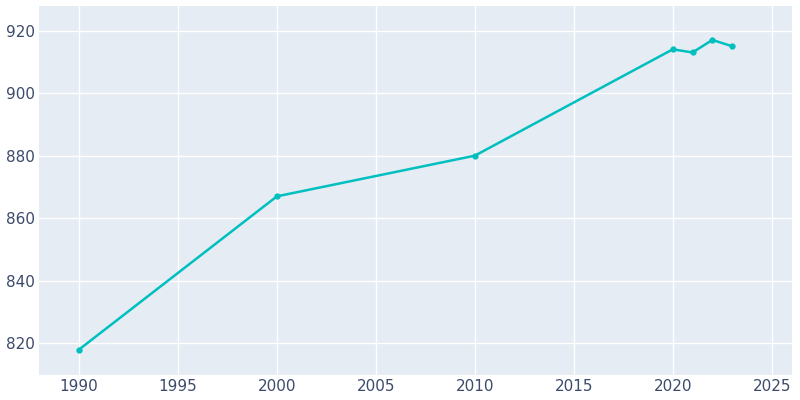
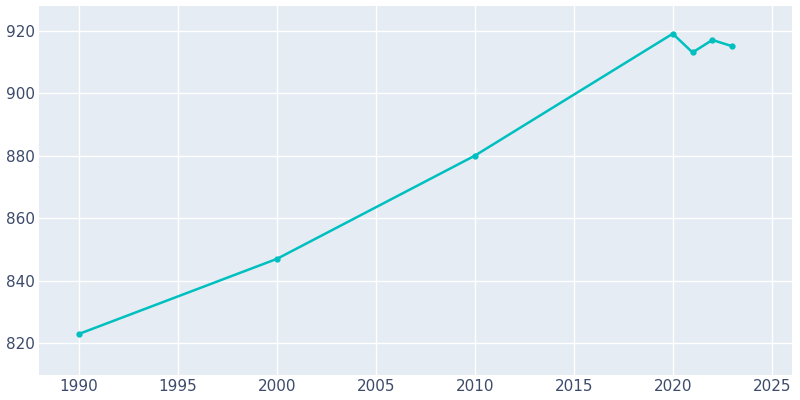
1990: 818 -> 823
2000: 867 -> 847
2020: 914 -> 919
